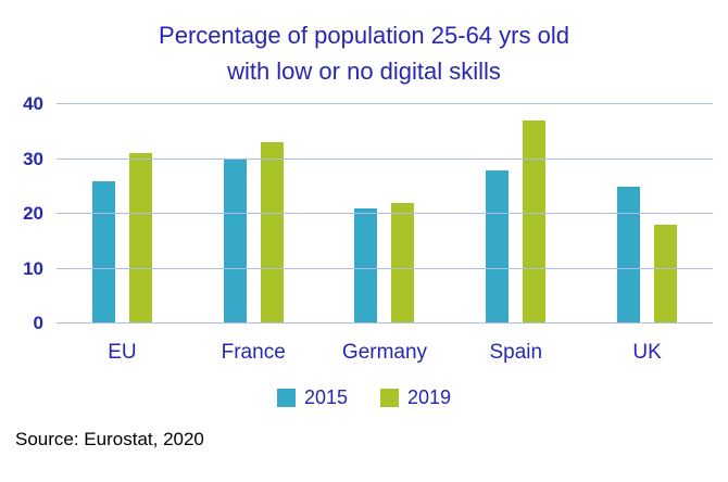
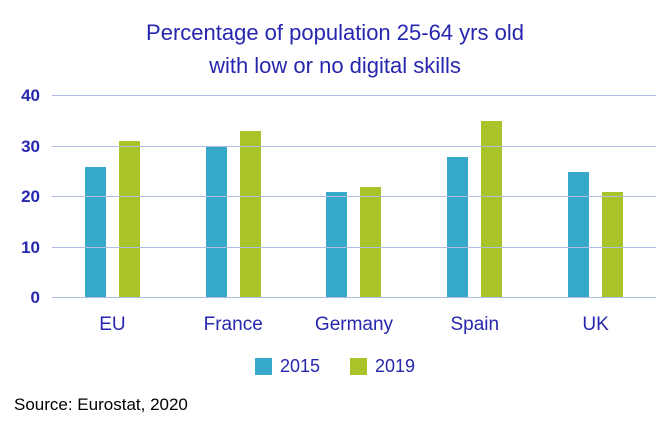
2019/Spain: 37 -> 35
2019/UK: 18 -> 21
